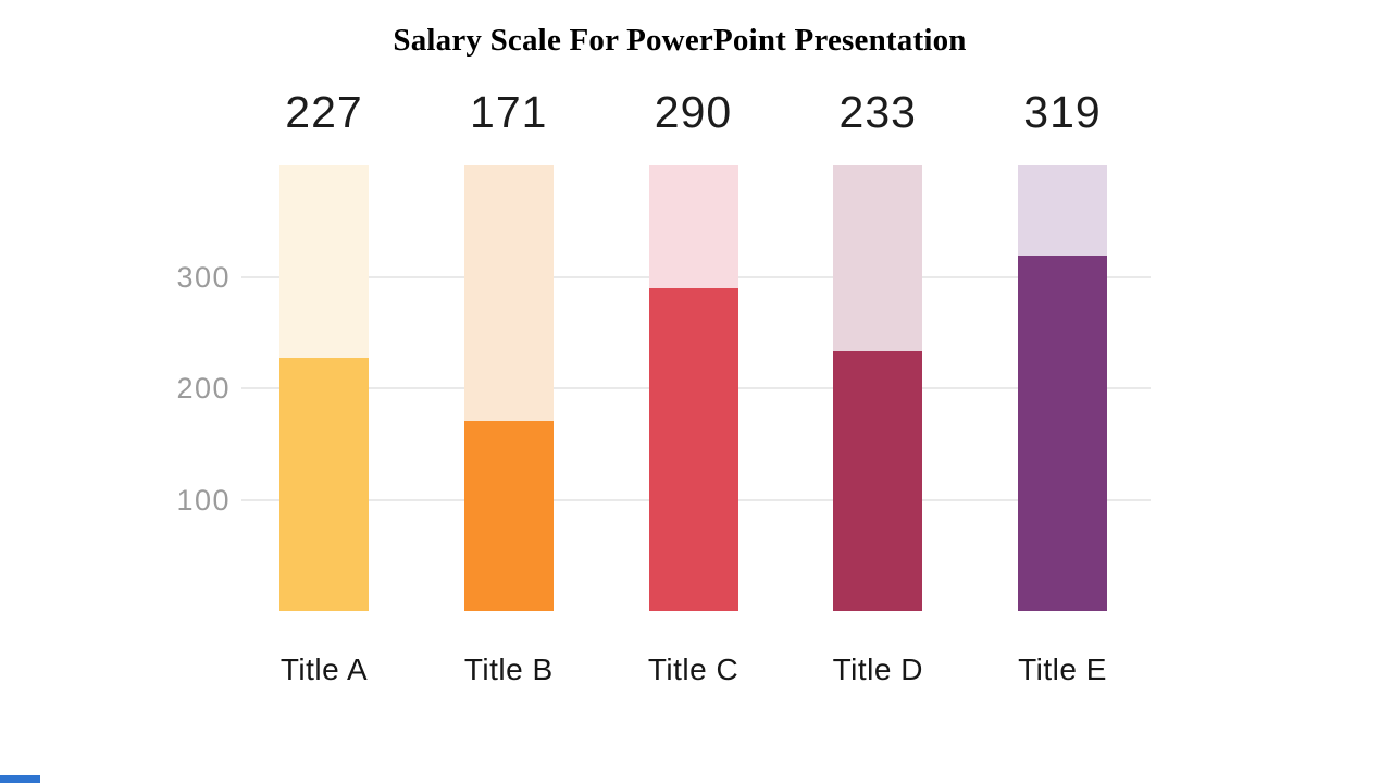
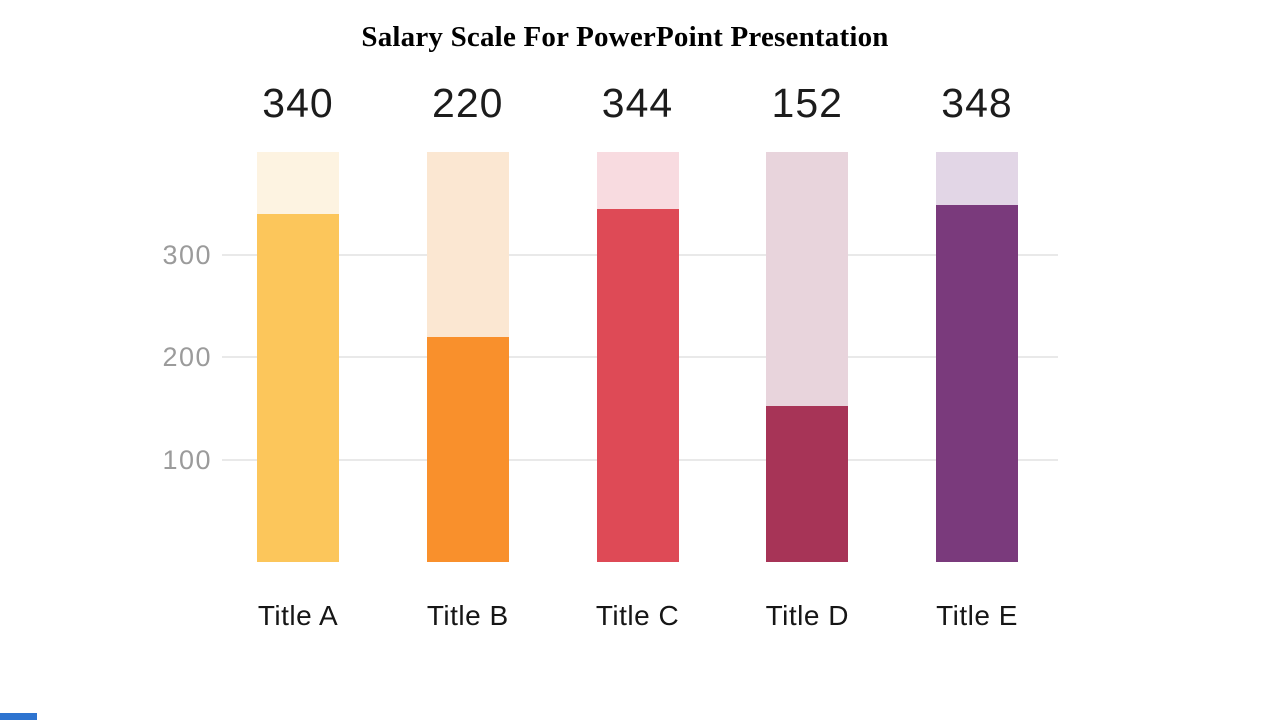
Title A: 227 -> 340
Title B: 171 -> 220
Title C: 290 -> 344
Title D: 233 -> 152
Title E: 319 -> 348
